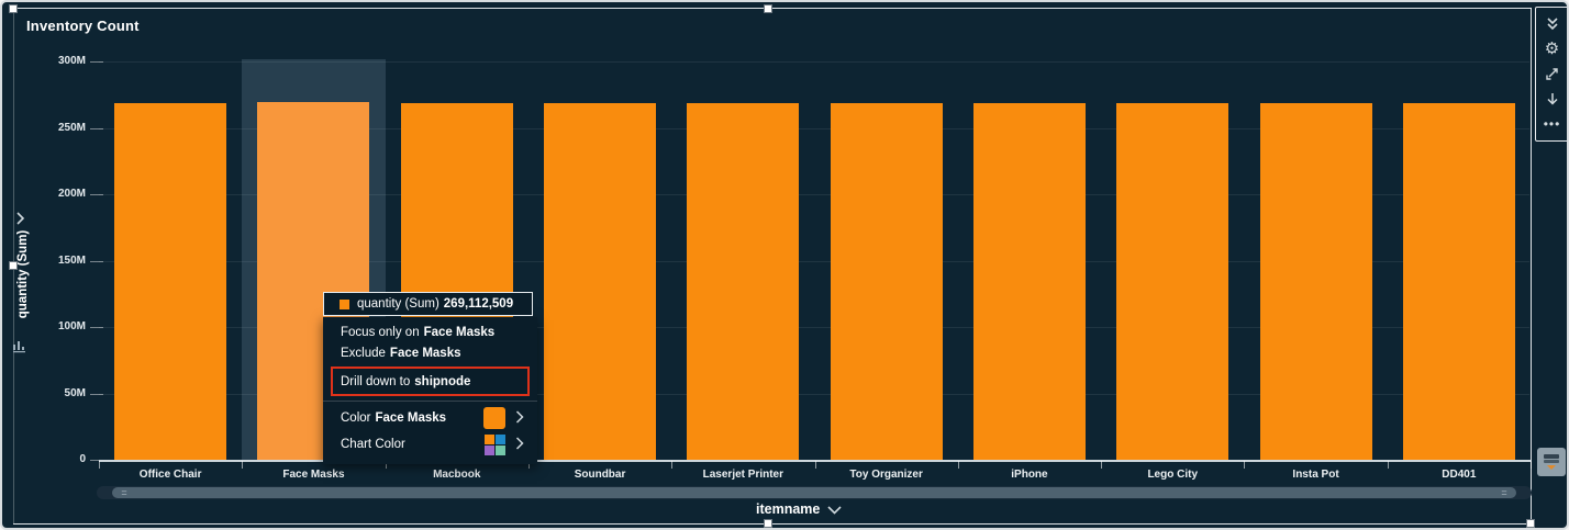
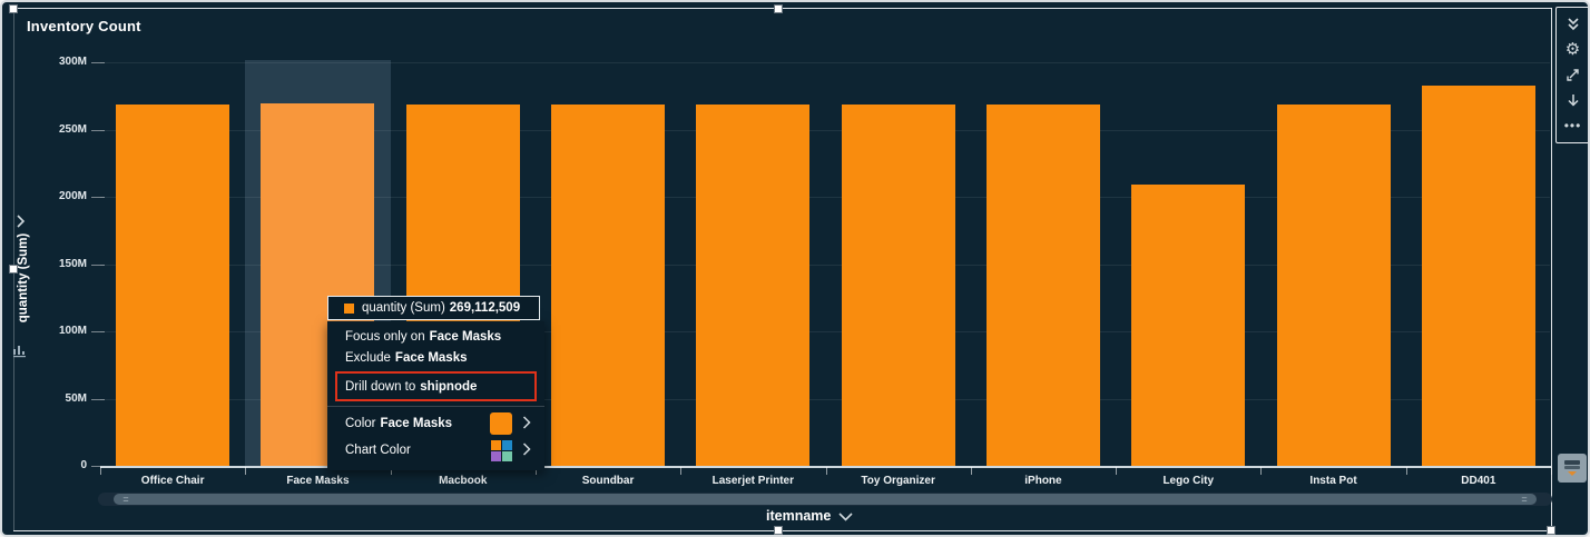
Lego City: 268M -> 209M
DD401: 268M -> 283M
